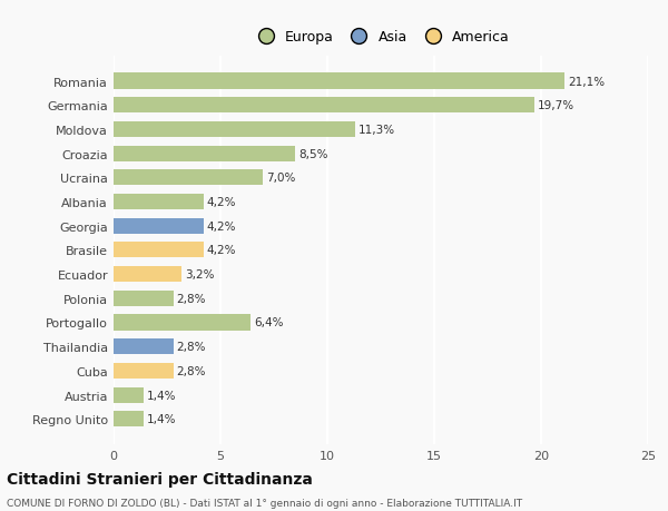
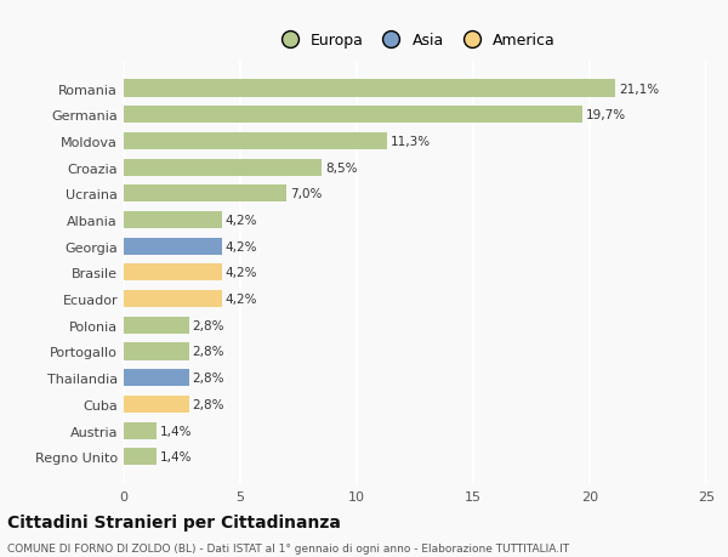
Ecuador: 3,2% -> 4,2%
Portogallo: 6,4% -> 2,8%
